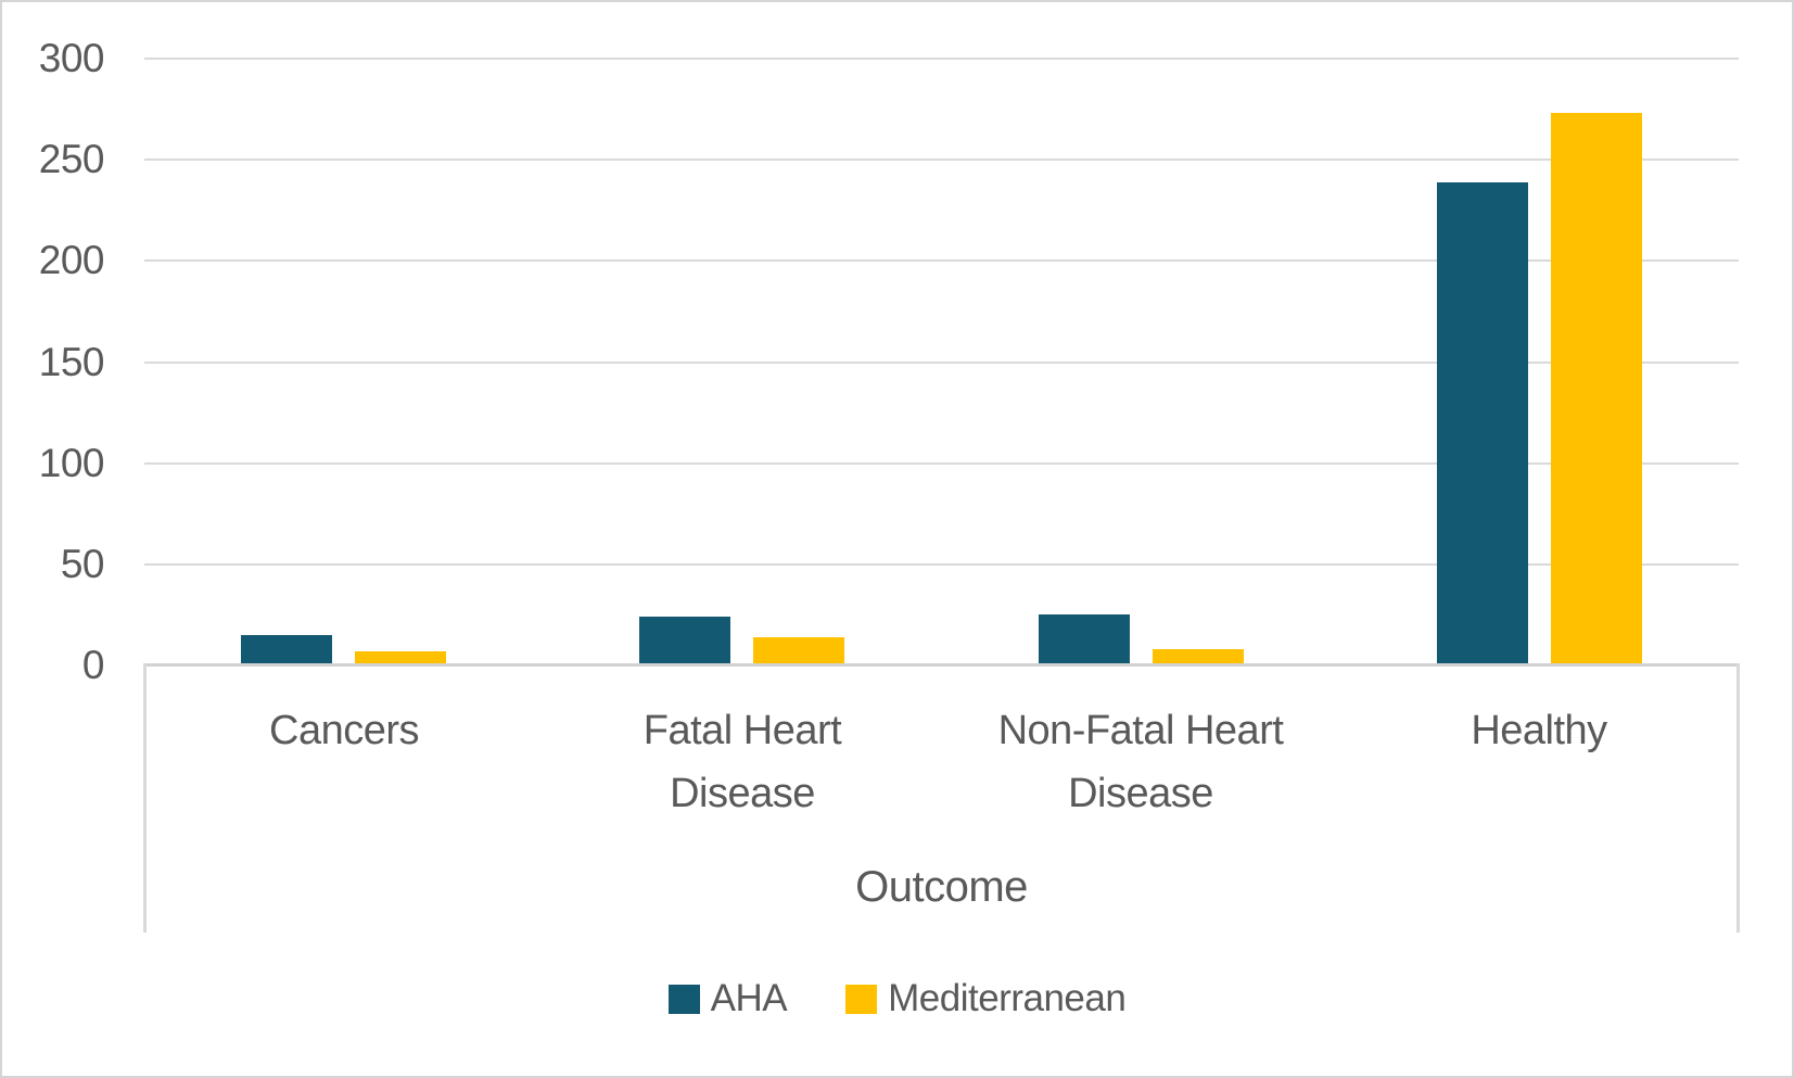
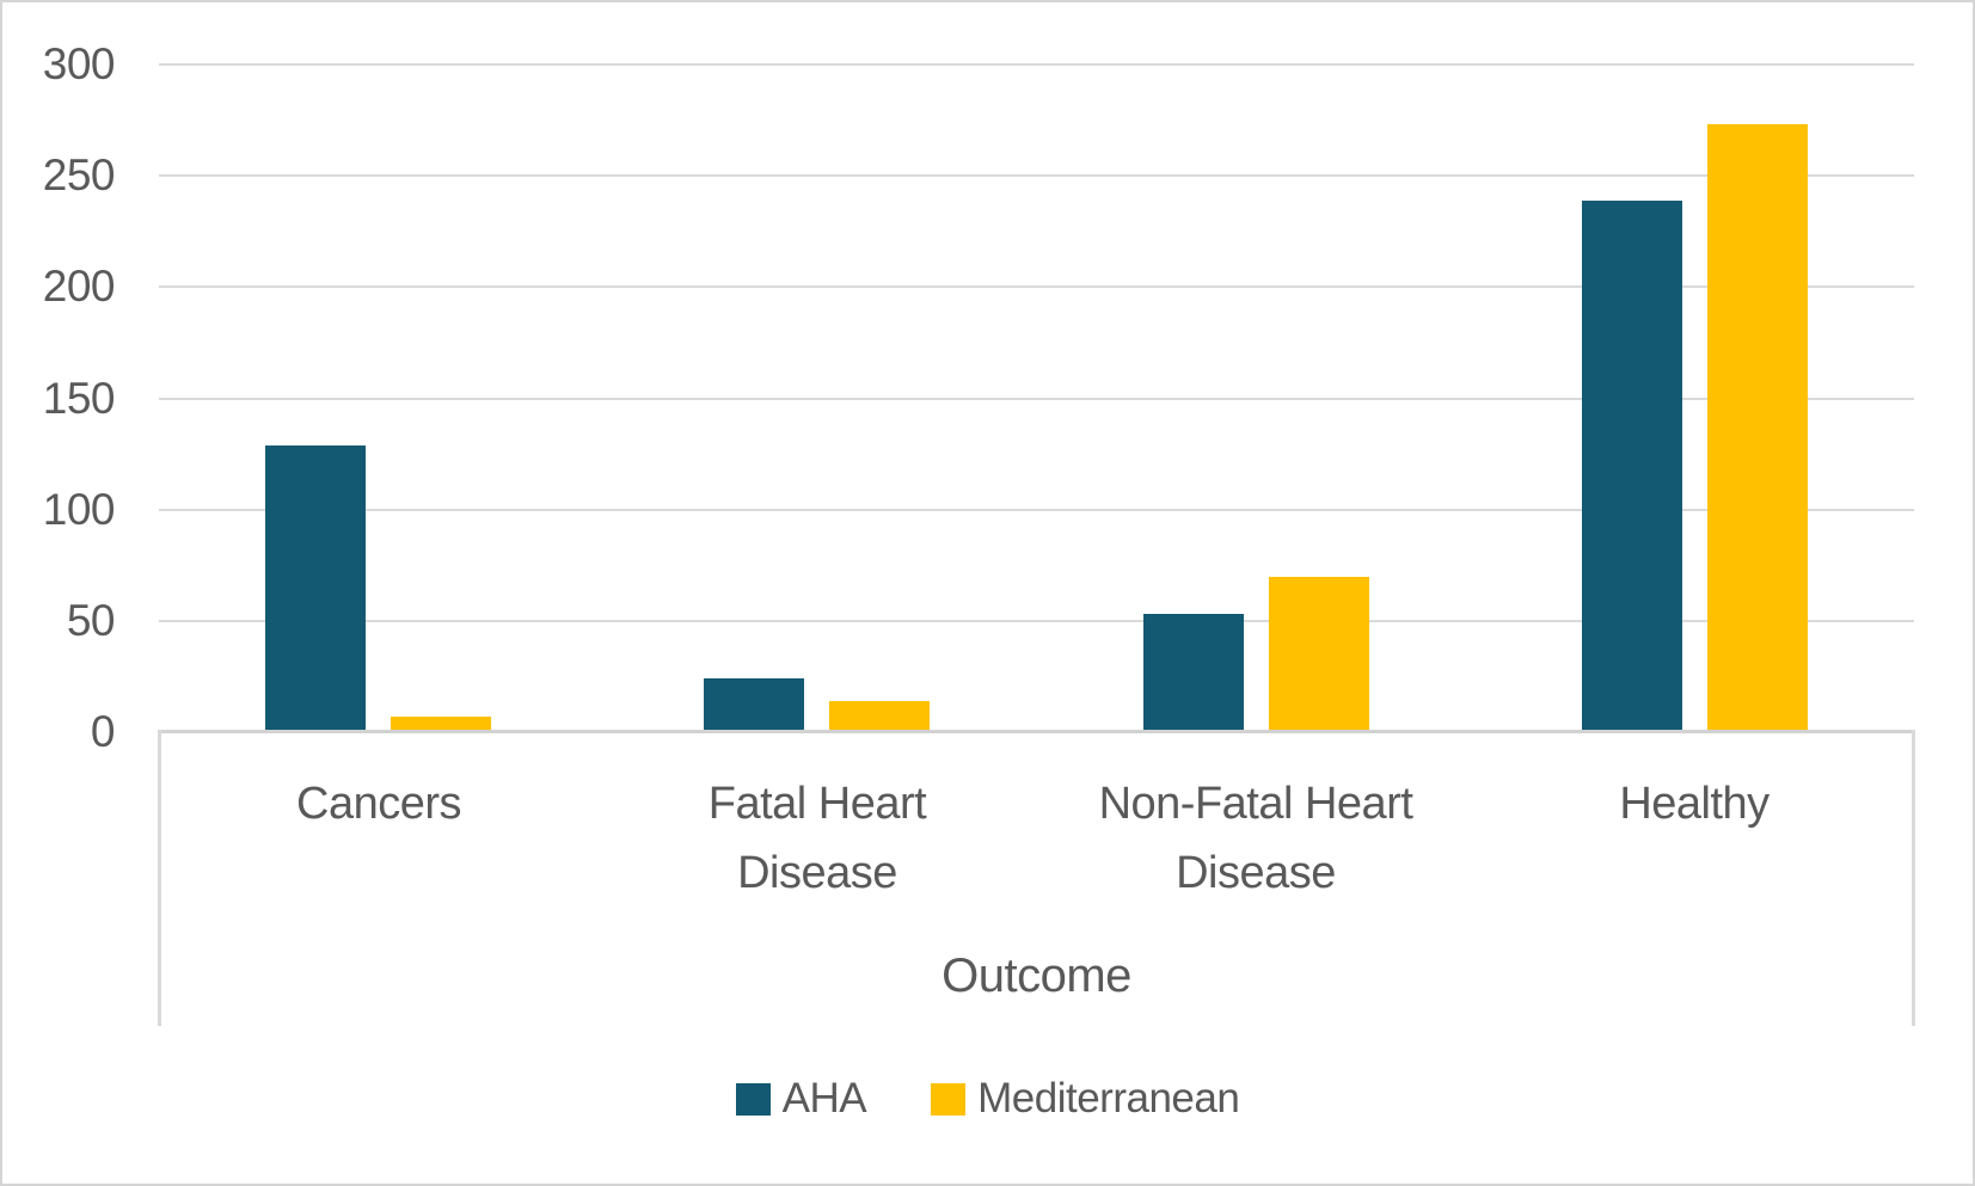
AHA/Cancers: 15 -> 129
AHA/Non-Fatal Heart Disease: 25 -> 53
Mediterranean/Non-Fatal Heart Disease: 8 -> 70
